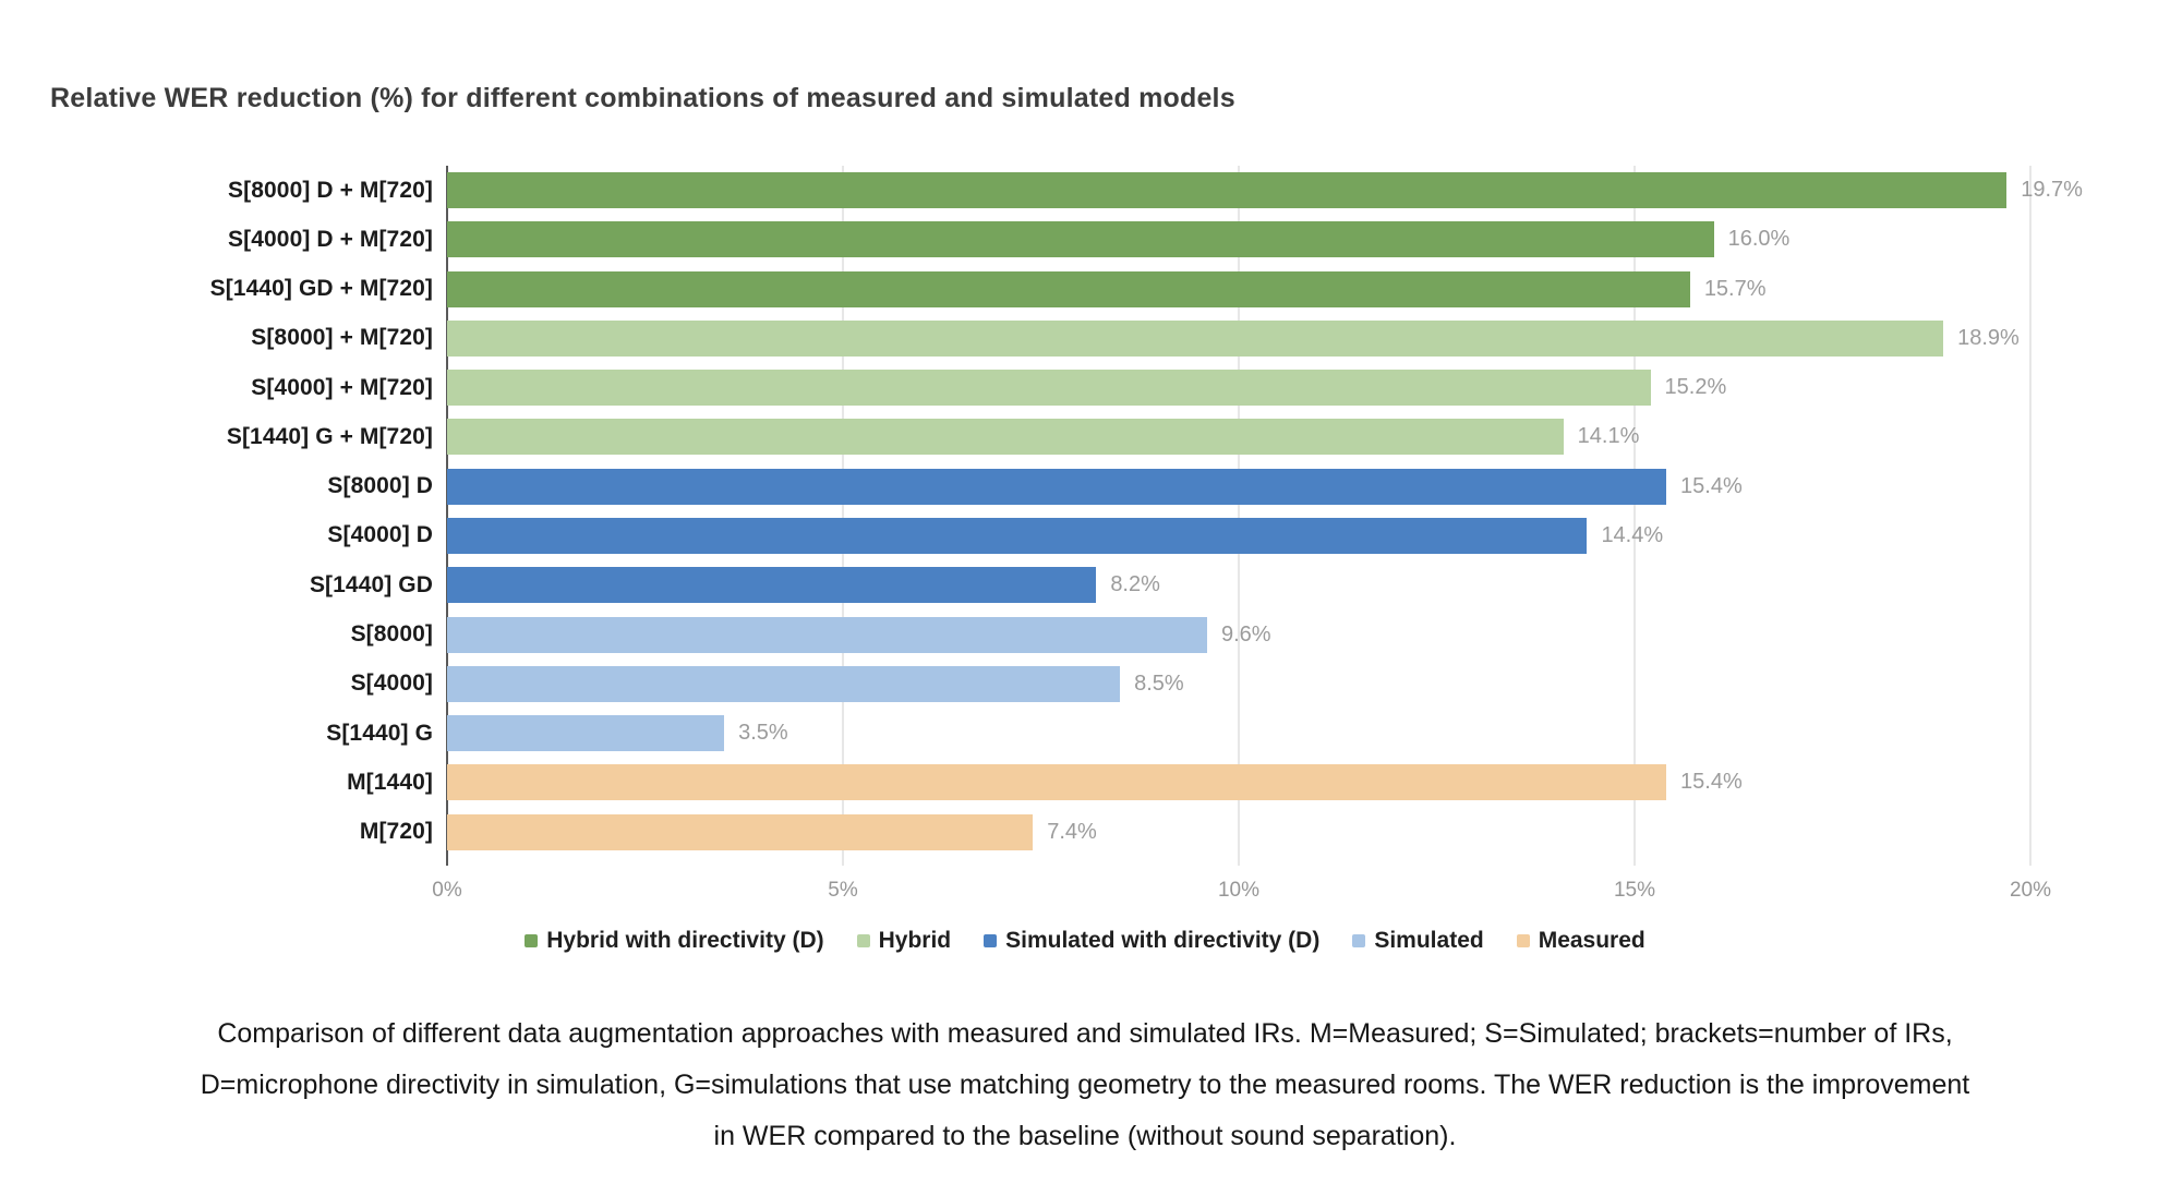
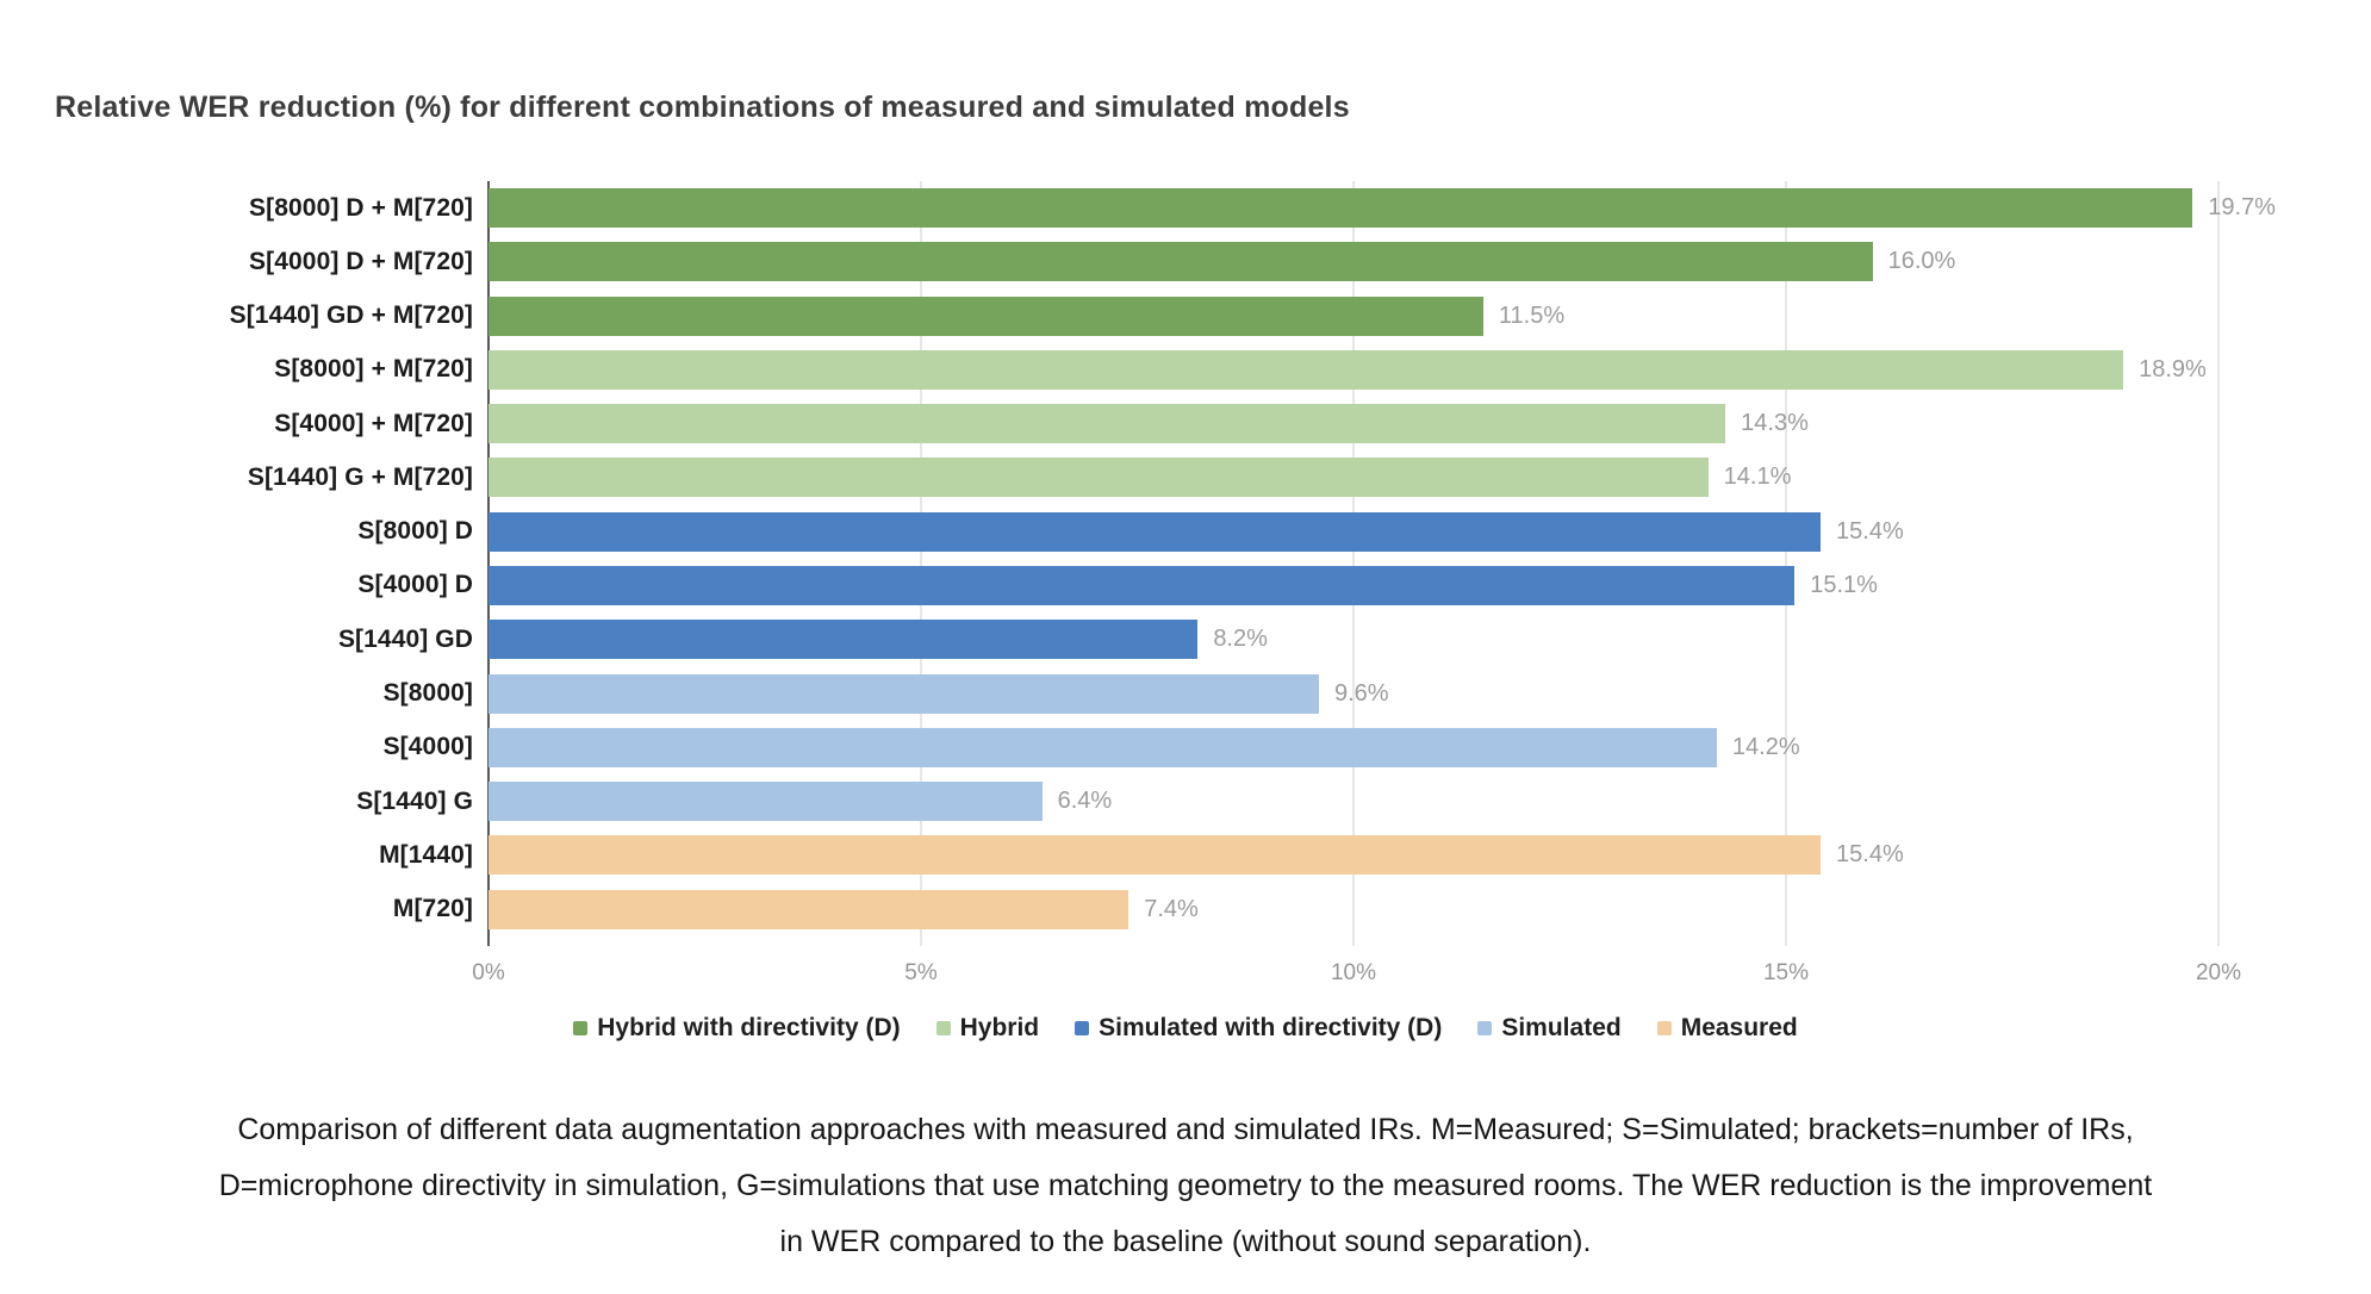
S[1440] GD + M[720]: 15.7% -> 11.5%
S[4000] + M[720]: 15.2% -> 14.3%
S[4000] D: 14.4% -> 15.1%
S[4000]: 8.5% -> 14.2%
S[1440] G: 3.5% -> 6.4%
